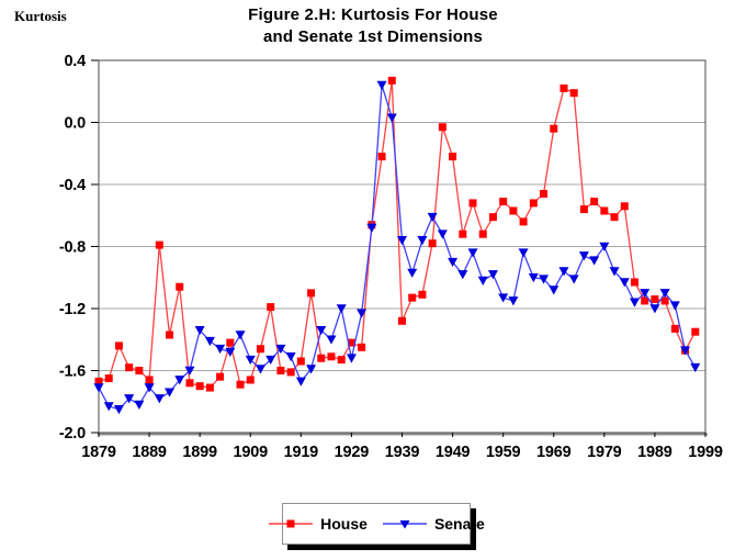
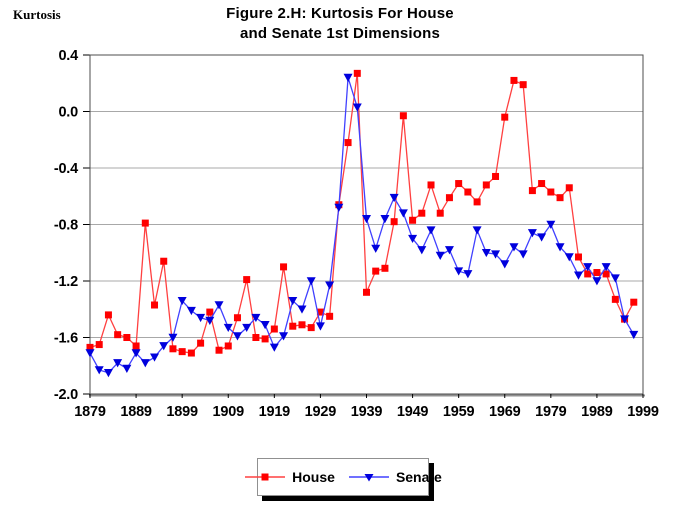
House/1949: -0.22 -> -0.77
